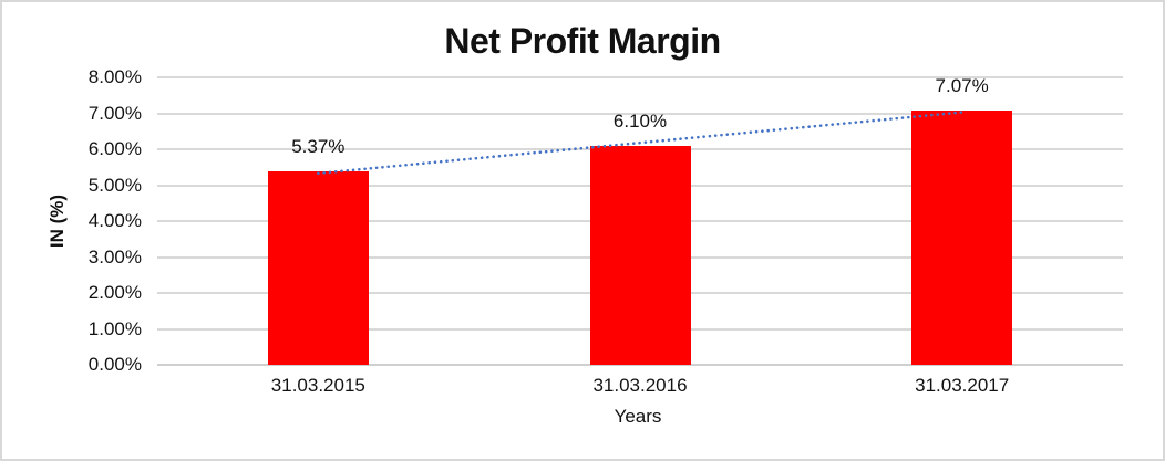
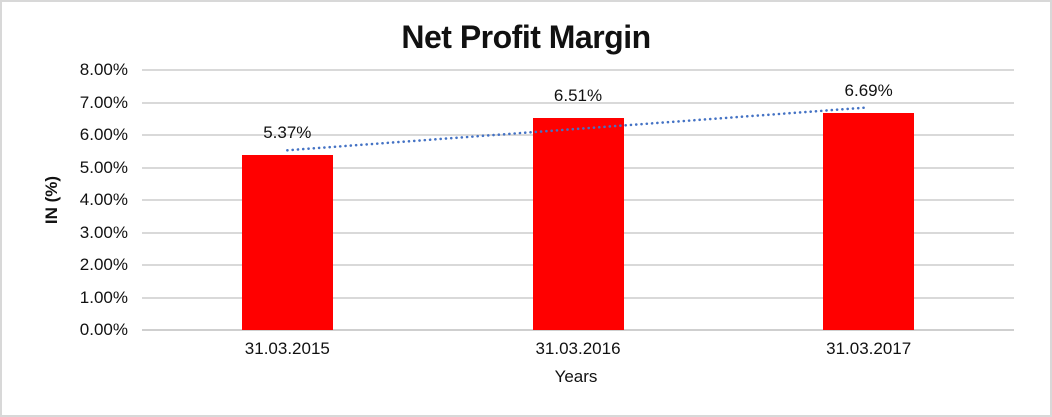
31.03.2016: 6.10% -> 6.51%
31.03.2017: 7.07% -> 6.69%
